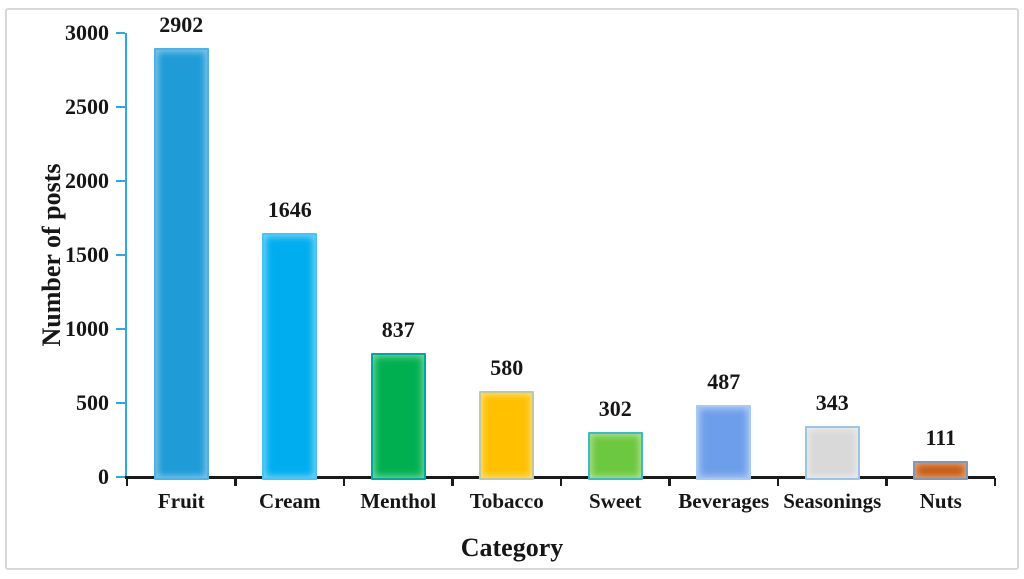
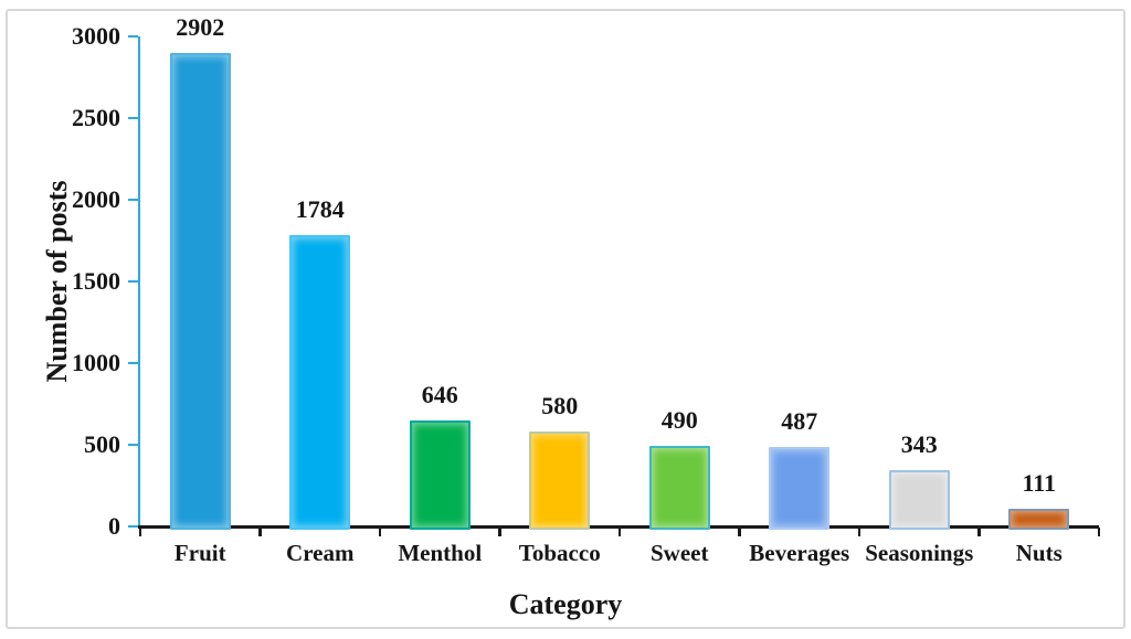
Cream: 1646 -> 1784
Menthol: 837 -> 646
Sweet: 302 -> 490
